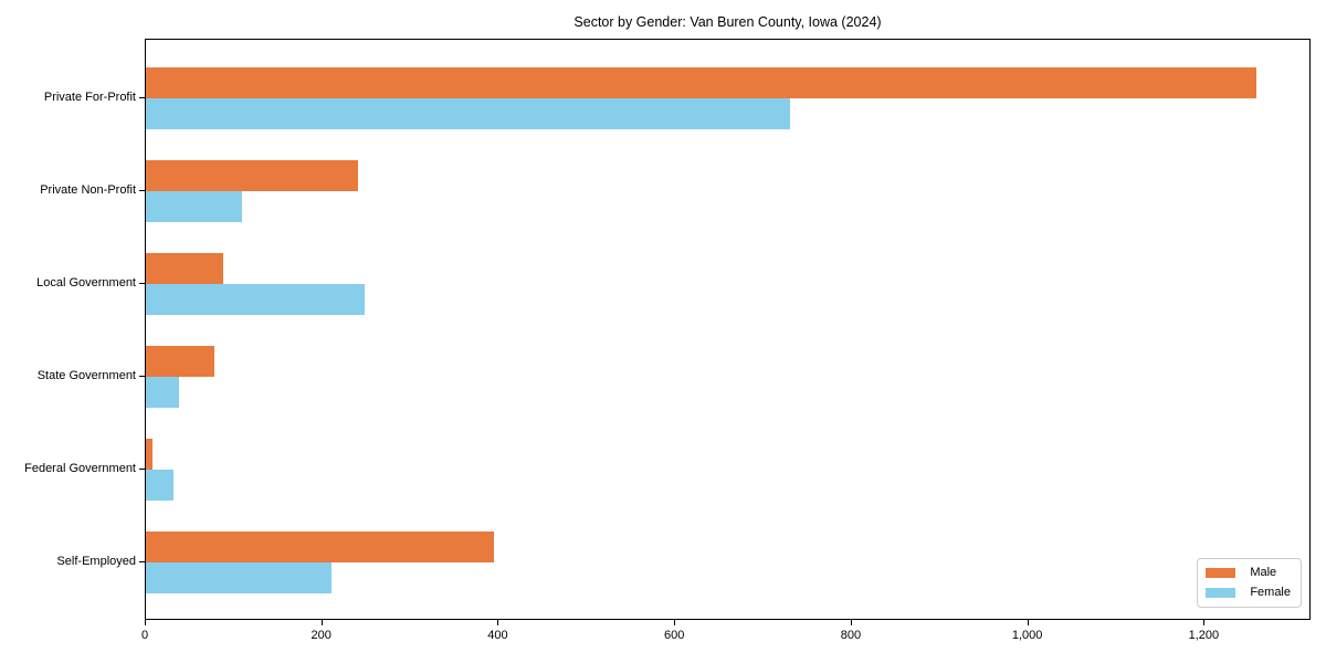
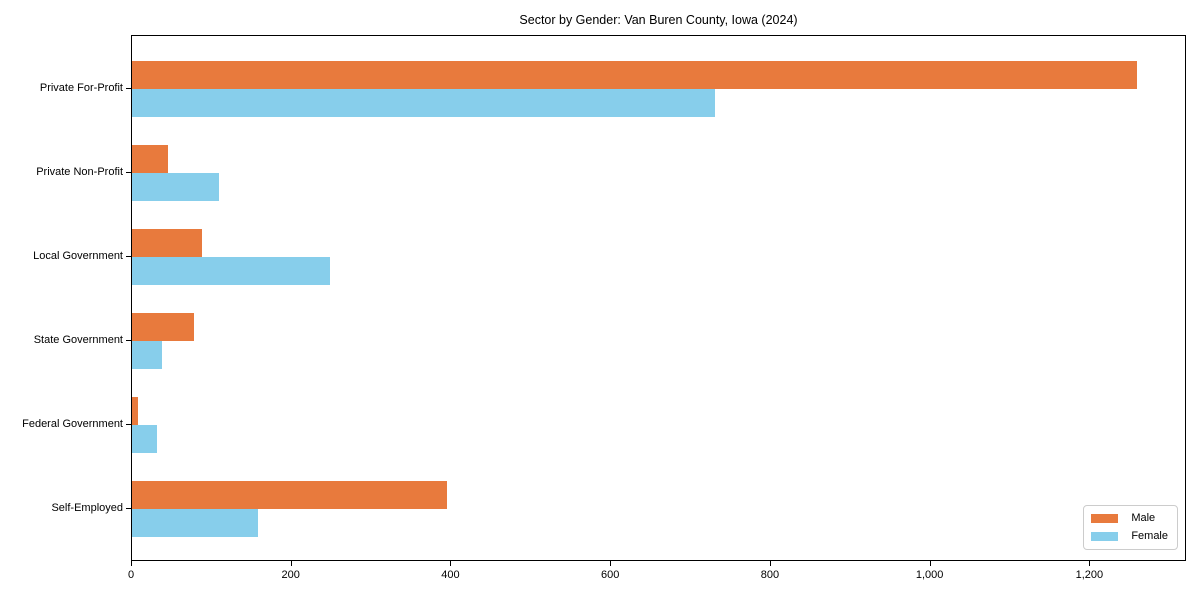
Male/Private Non-Profit: 240 -> 40
Female/Self-Employed: 210 -> 160
